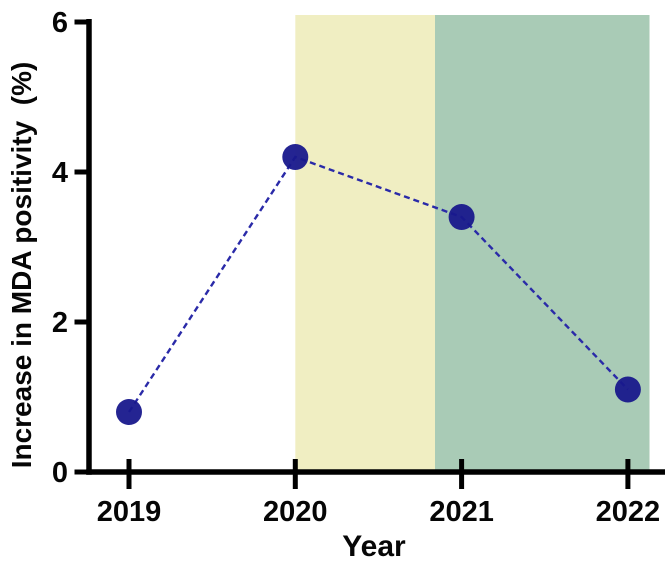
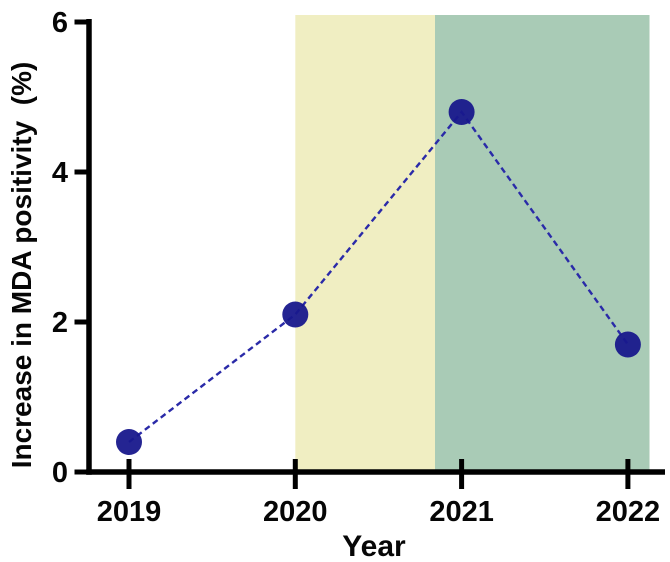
2019: 0.8 -> 0.4
2020: 4.2 -> 2.1
2021: 3.4 -> 4.8
2022: 1.1 -> 1.7
